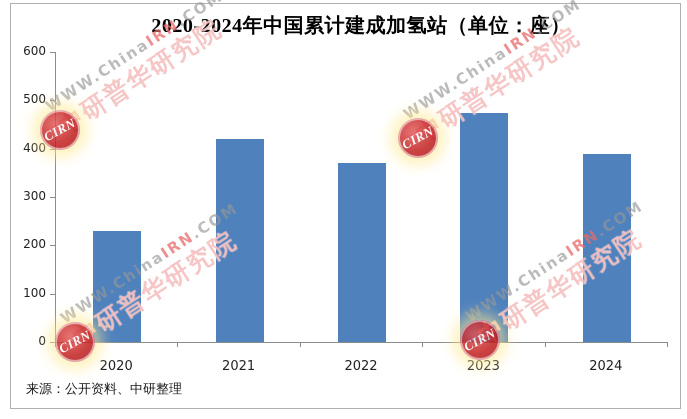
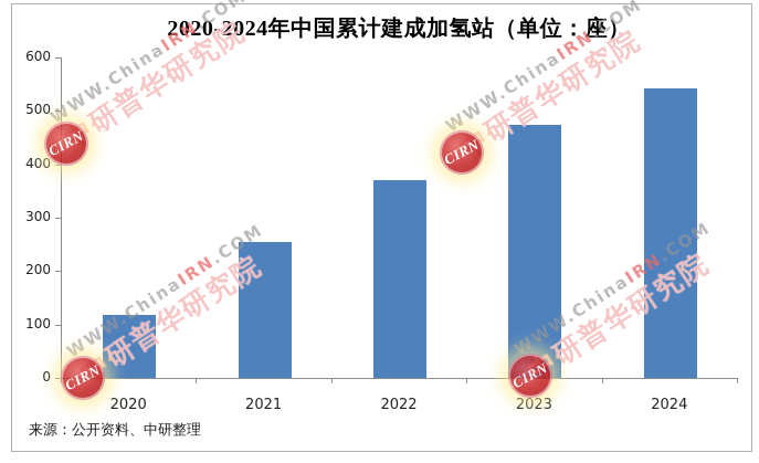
2020: 230 -> 120
2021: 420 -> 260
2024: 390 -> 540
